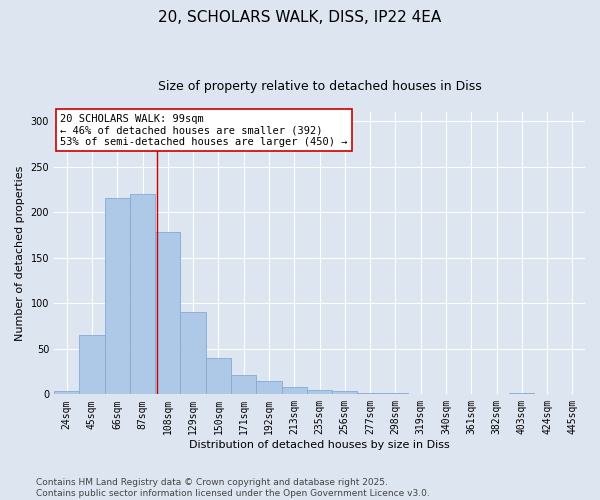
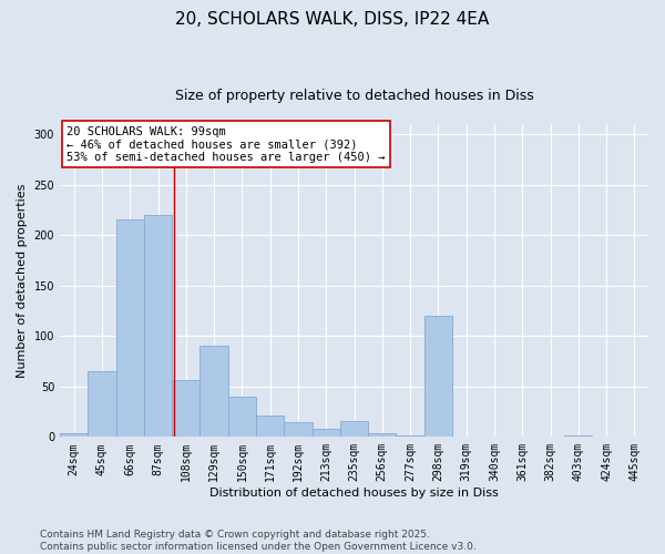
108sqm: 178 -> 56
235sqm: 5 -> 16
298sqm: 1 -> 120
